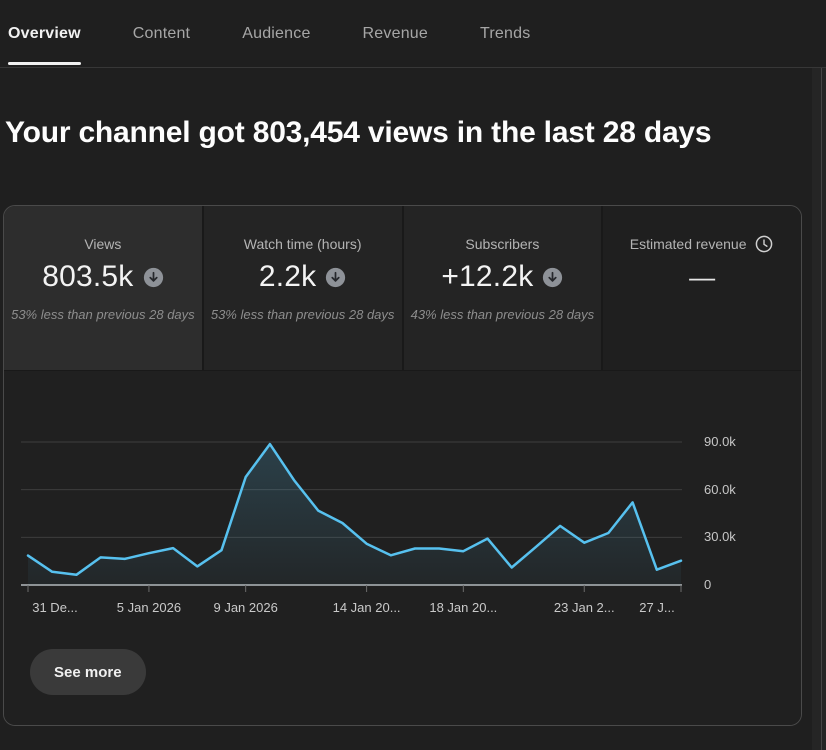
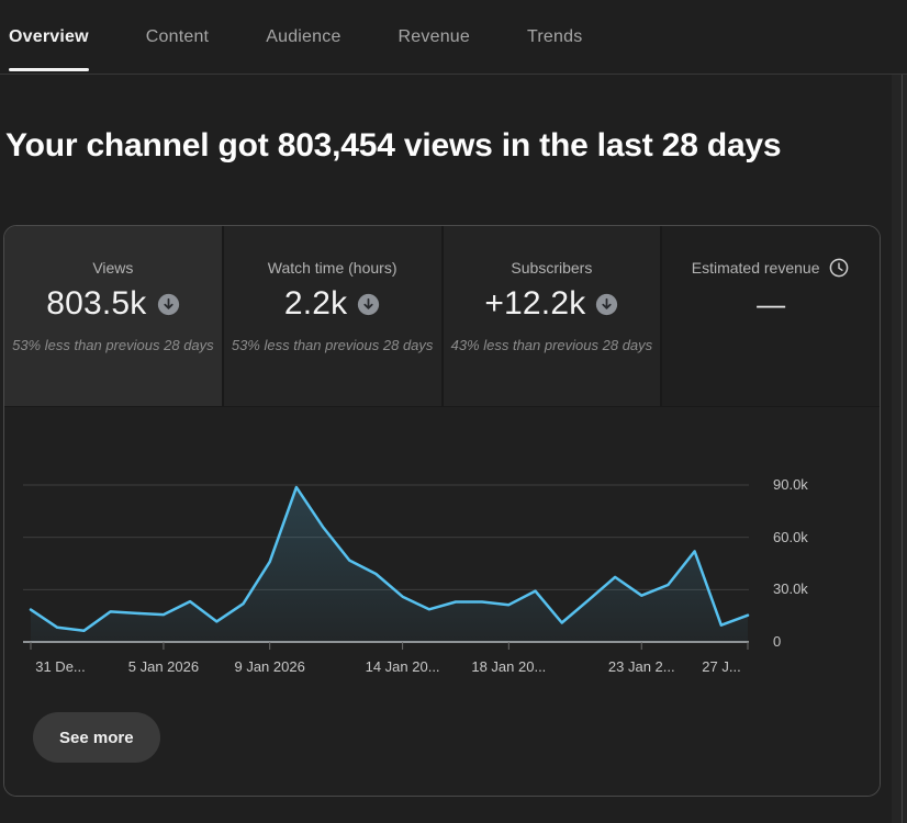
5 Jan 2026: 20k -> 16k
9 Jan 2026: 68k -> 46k
